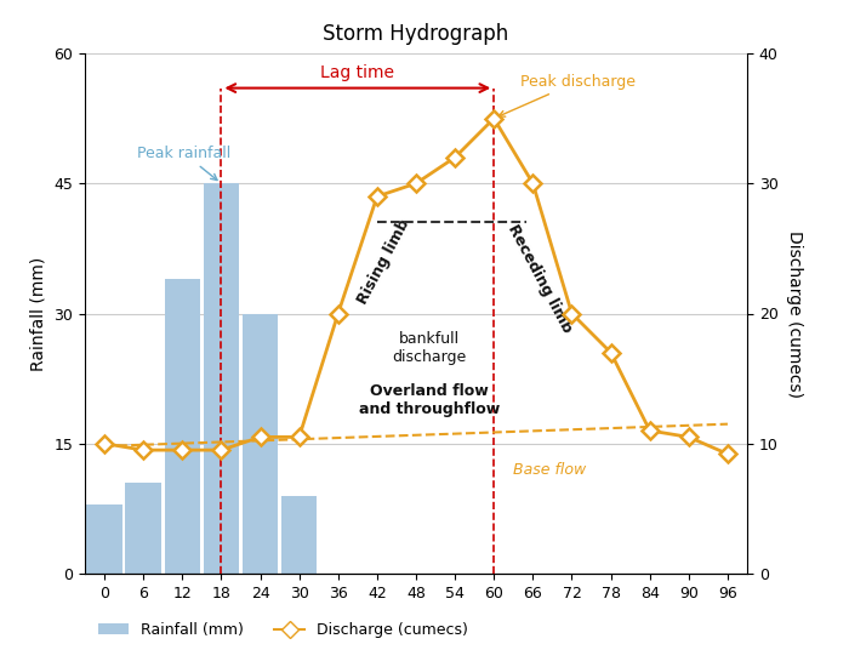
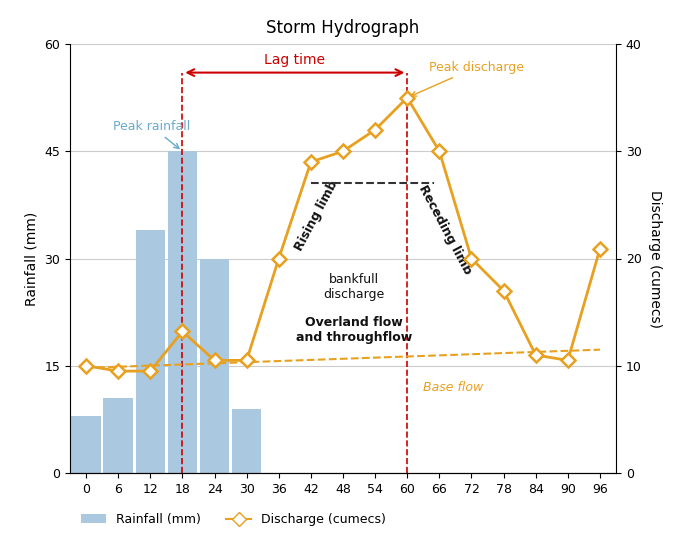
Discharge (cumecs)/18: 9.5 -> 13.2
Discharge (cumecs)/96: 9.2 -> 20.9
